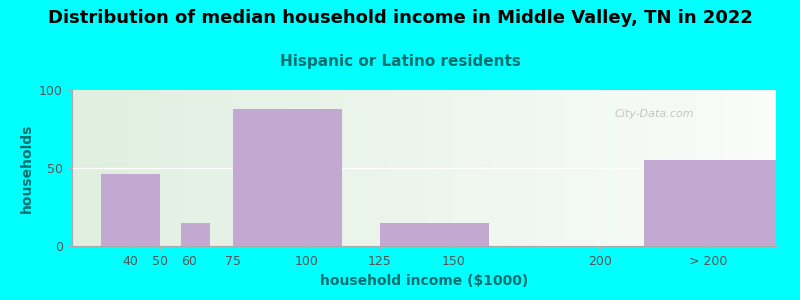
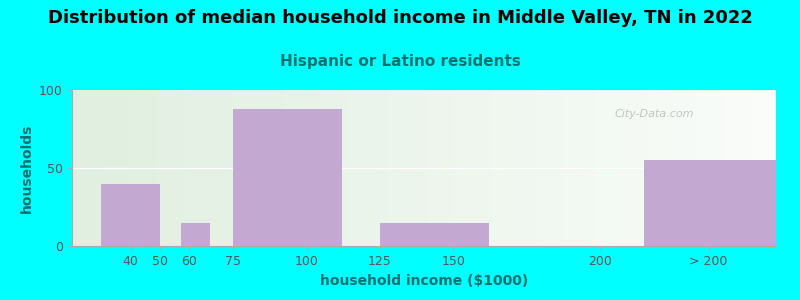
40: 46 -> 40
